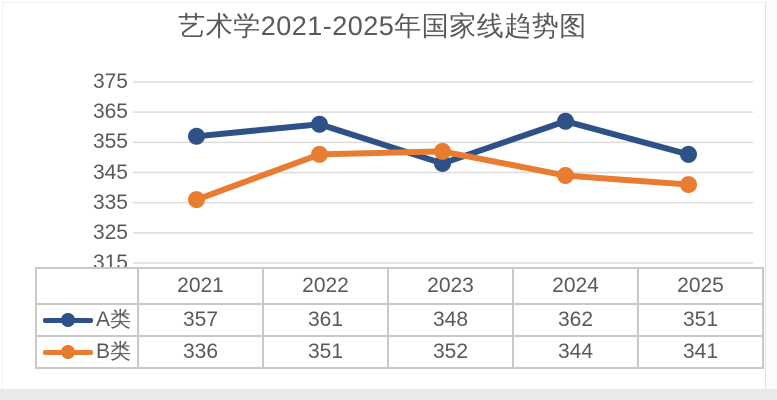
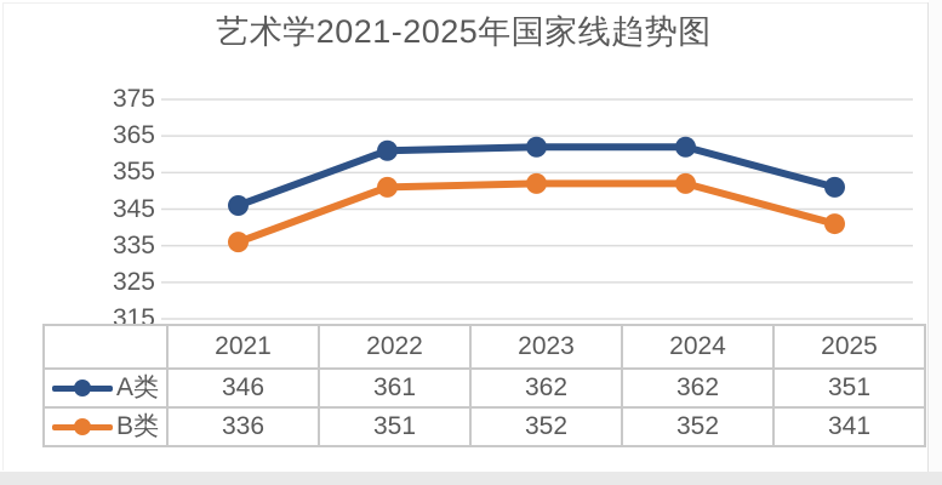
A类/2021: 357 -> 346
A类/2023: 348 -> 362
B类/2024: 344 -> 352
